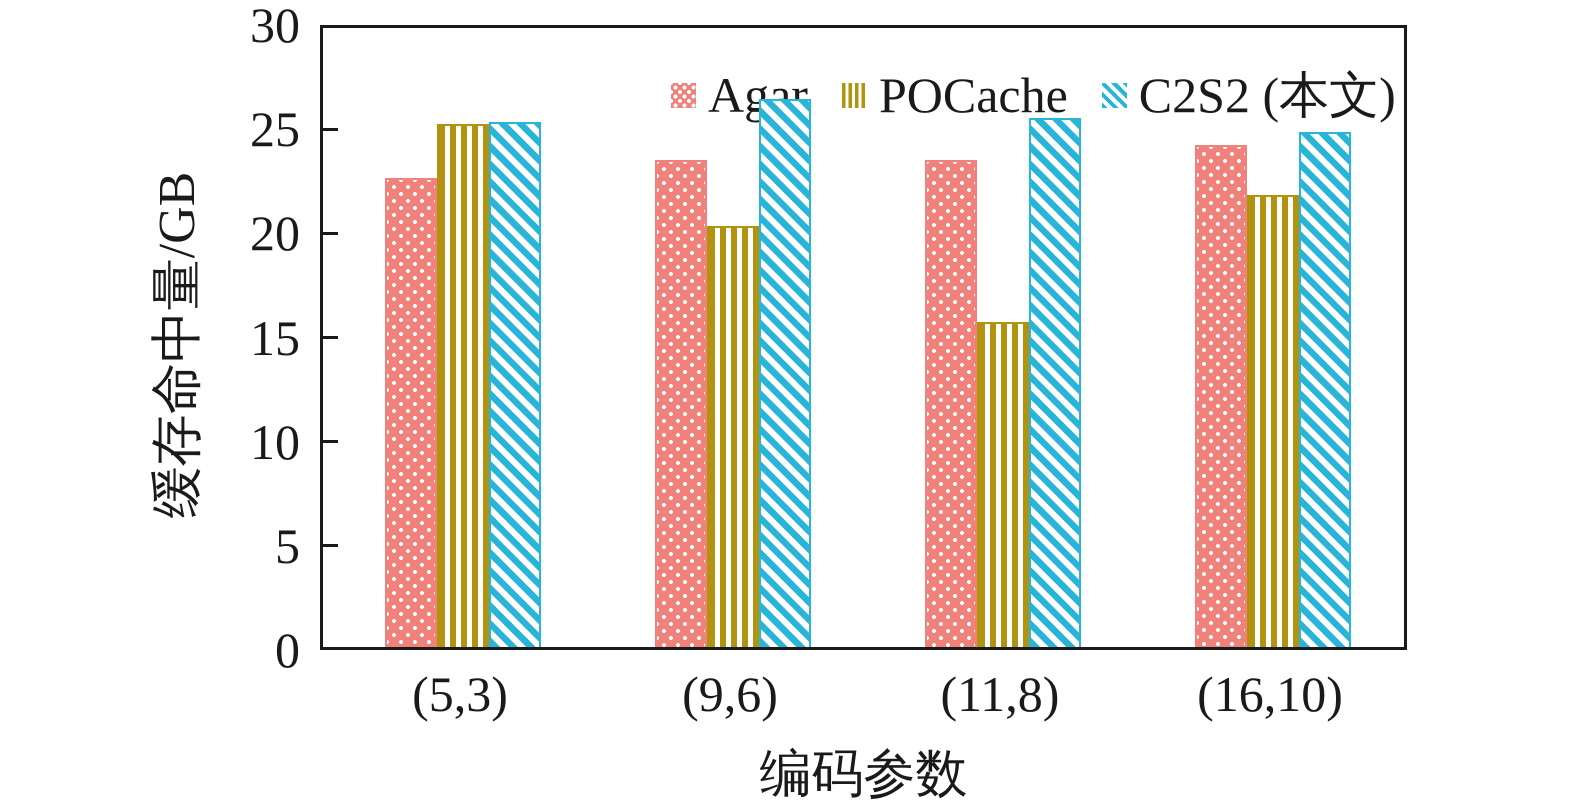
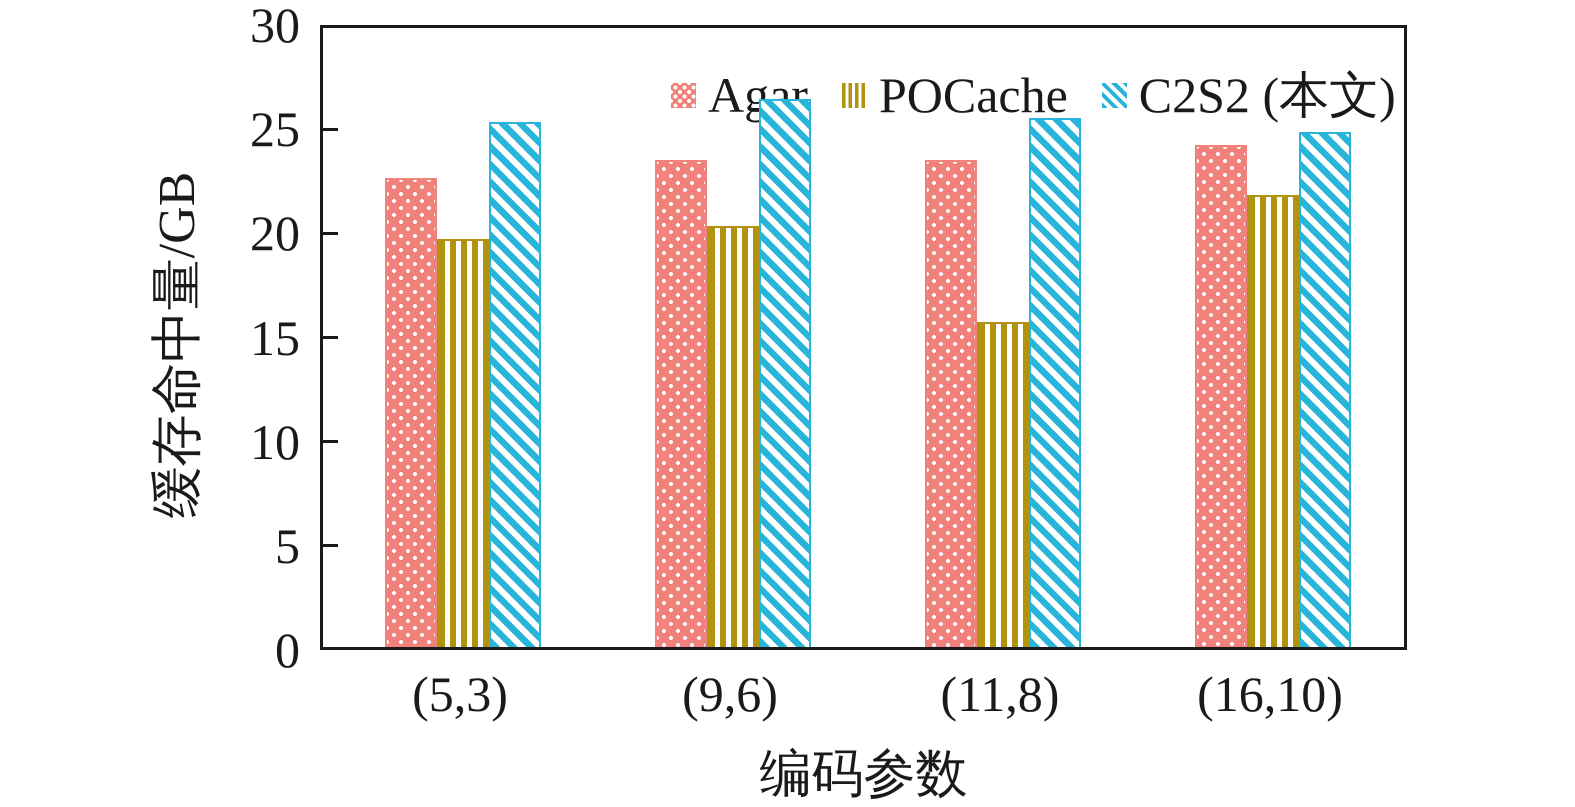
POCache/(5,3): 25.1 -> 19.6
